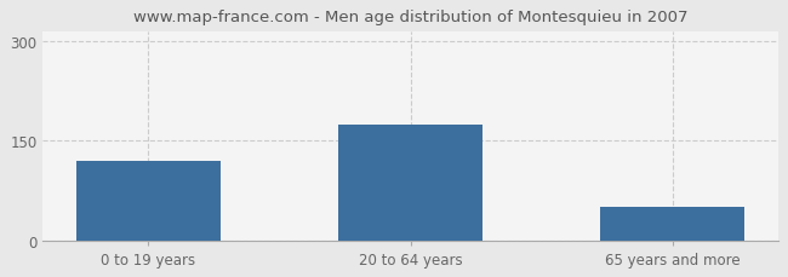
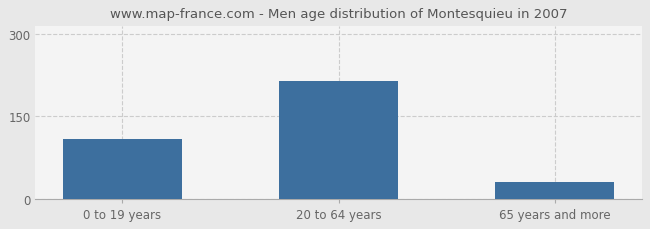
0 to 19 years: 120 -> 108
20 to 64 years: 175 -> 214
65 years and more: 50 -> 30
